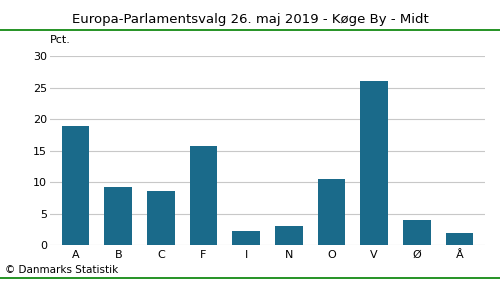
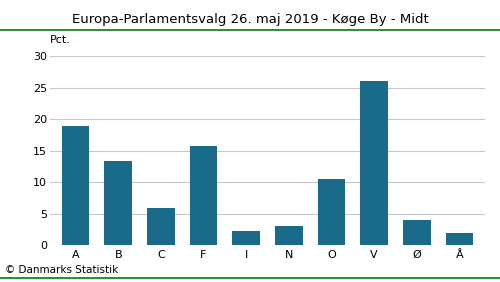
B: 9.3 -> 13.4
C: 8.6 -> 6.0
